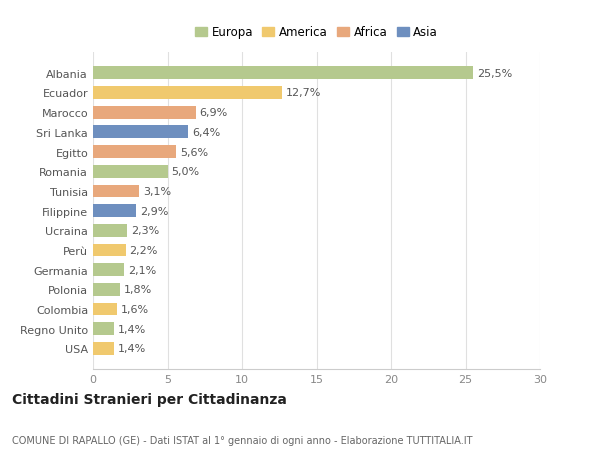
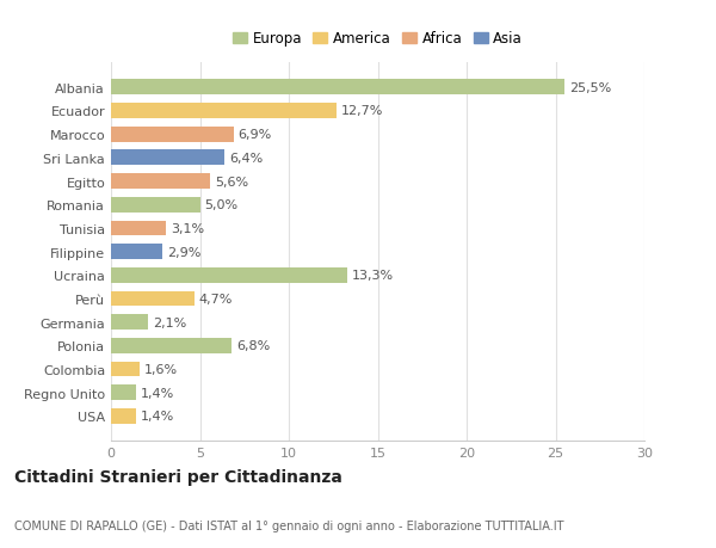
Ucraina: 2,3% -> 13,3%
Perù: 2,2% -> 4,7%
Polonia: 1,8% -> 6,8%
